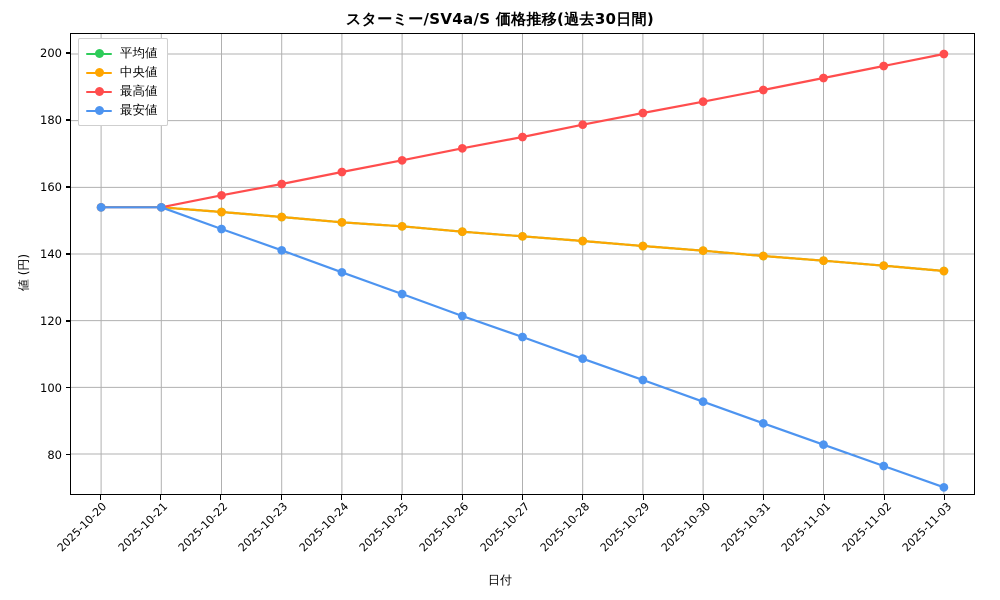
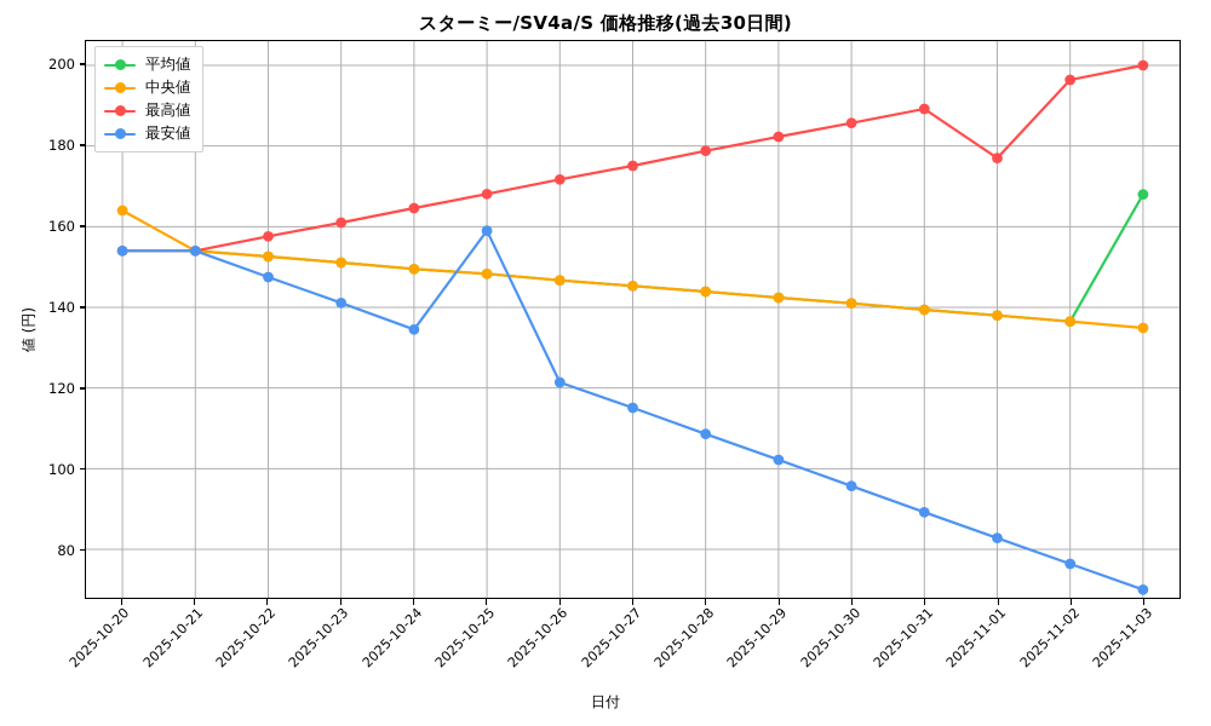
中央値/2025-10-20: 154 -> 164
最安値/2025-10-25: 128 -> 159
最高値/2025-11-01: 193 -> 177
平均値/2025-11-03: 135 -> 168
